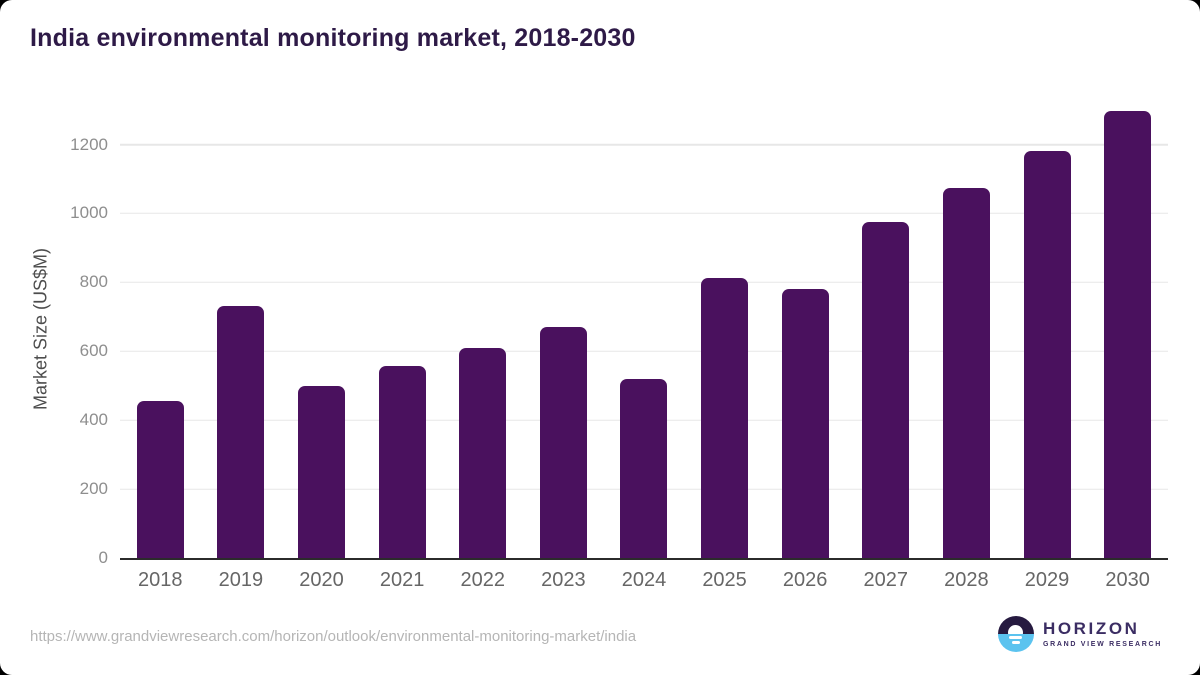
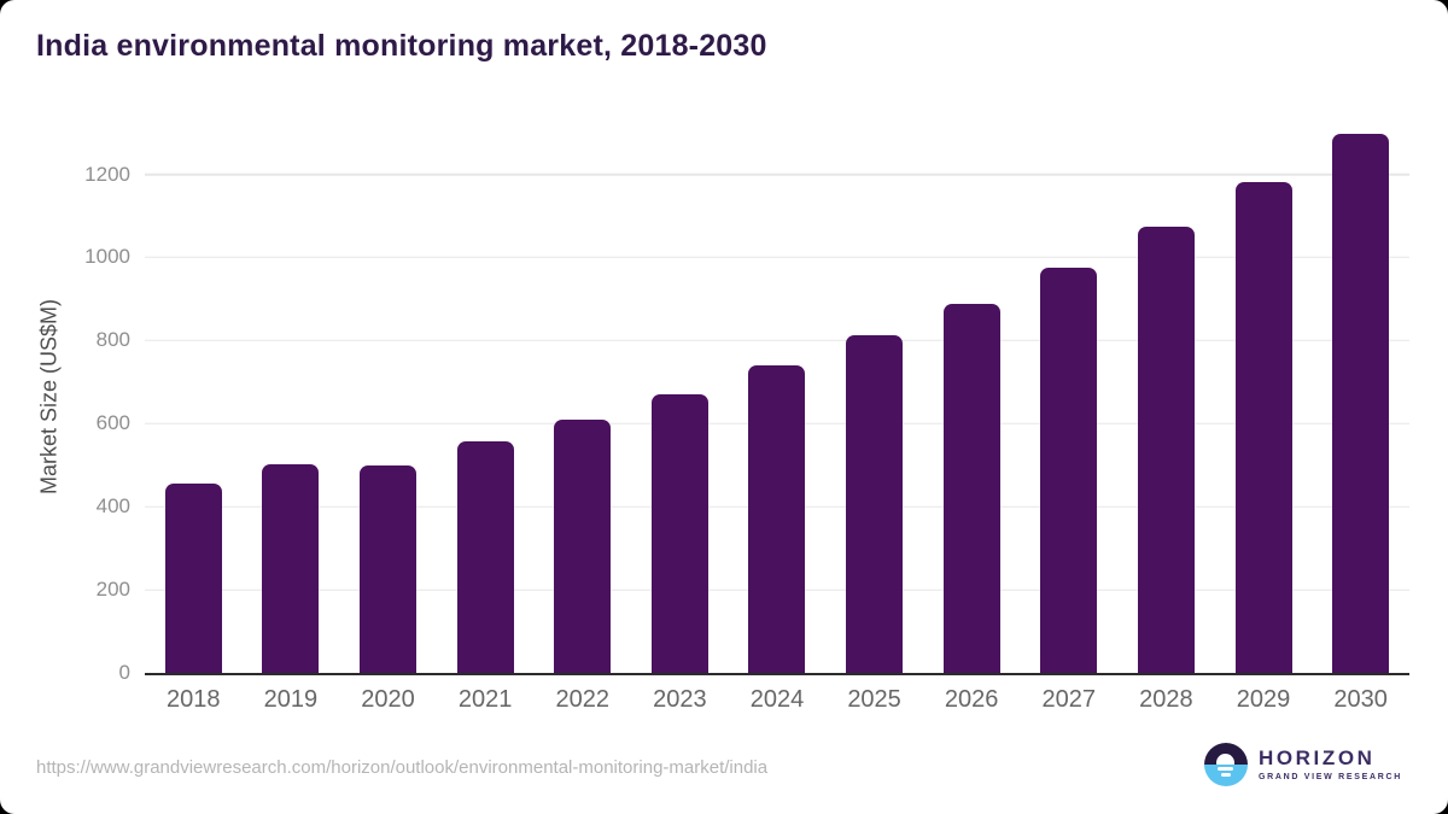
2019: 730 -> 500
2024: 520 -> 740
2026: 780 -> 890
